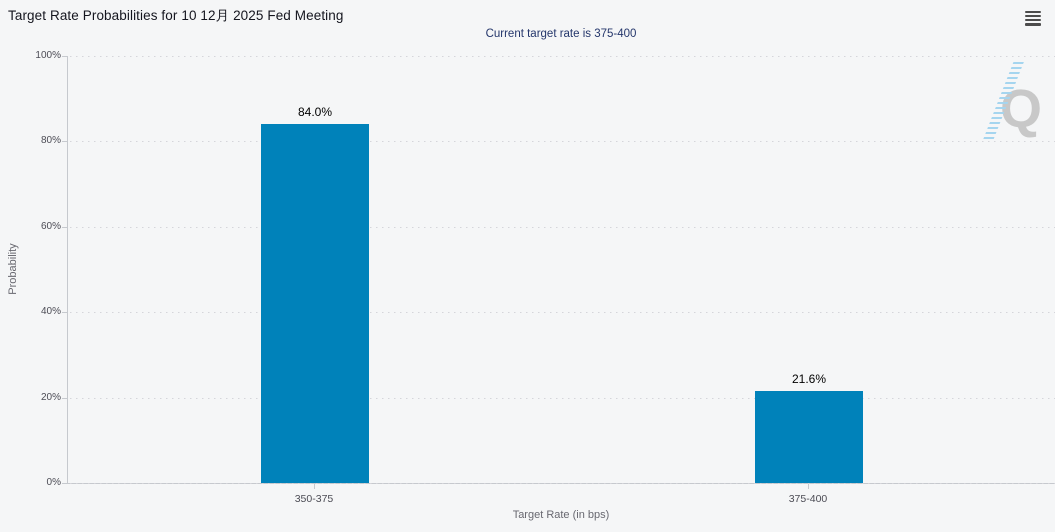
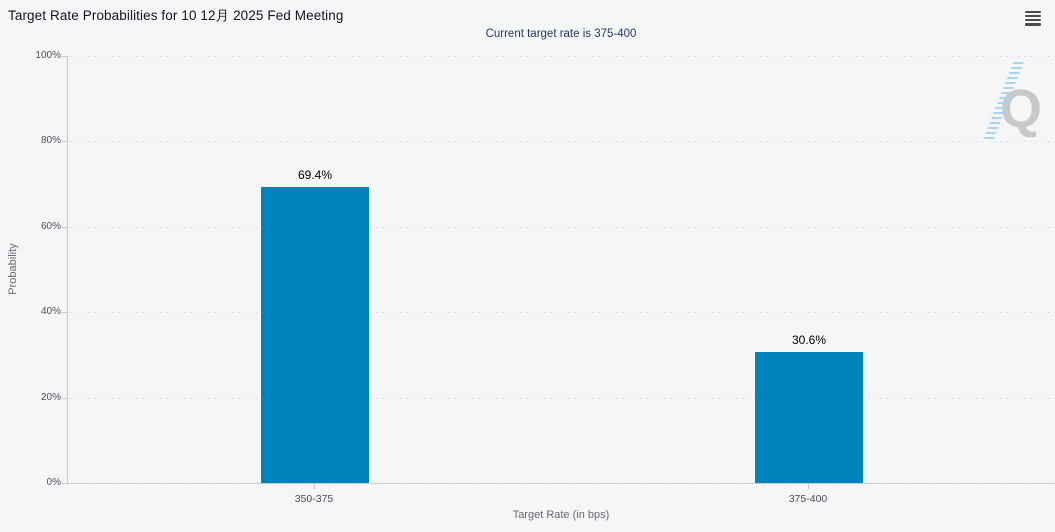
350-375: 84.0% -> 69.4%
375-400: 21.6% -> 30.6%
